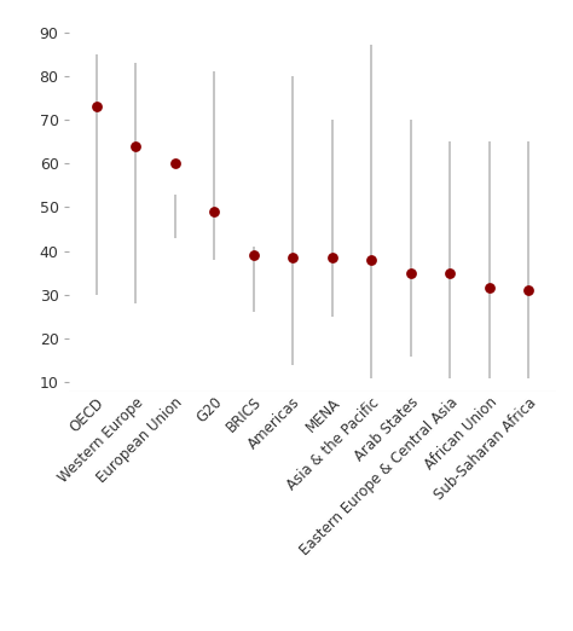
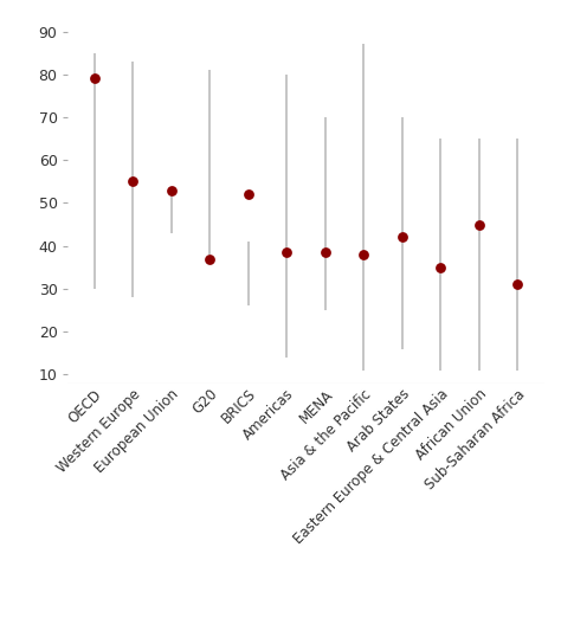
OECD: 73.0 -> 79.0
Western Europe: 64.0 -> 55.0
European Union: 60.0 -> 53.0
G20: 49.0 -> 37.0
BRICS: 39.0 -> 52.0
Arab States: 35.0 -> 42.0
African Union: 31.5 -> 45.0
